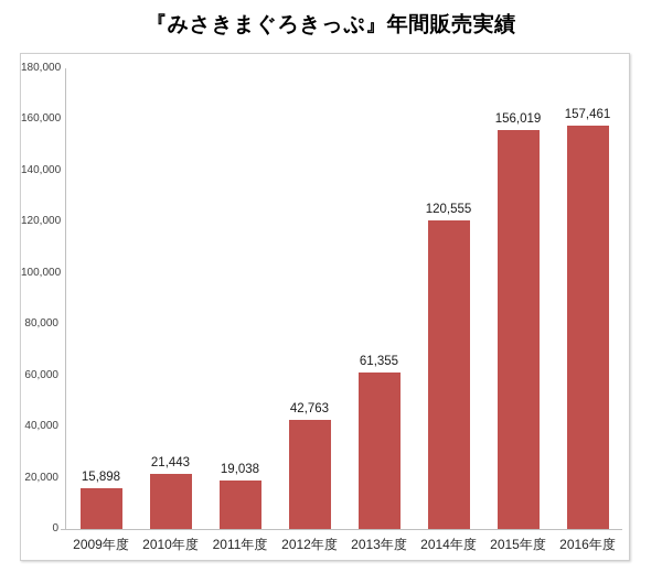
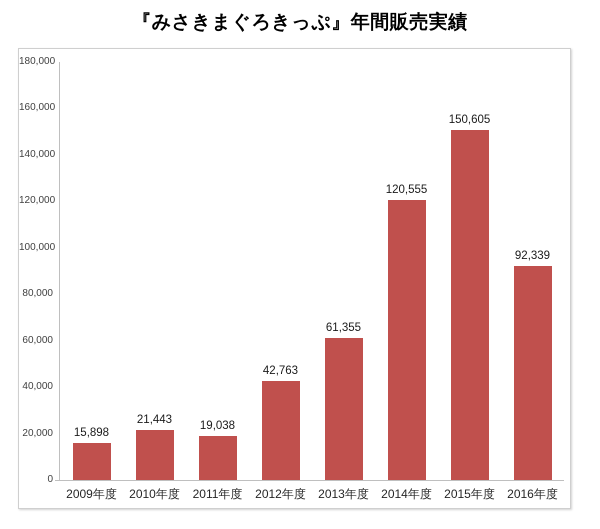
2015年度: 156,019 -> 150,605
2016年度: 157,461 -> 92,339
